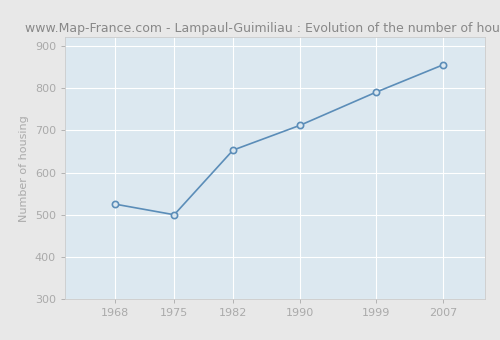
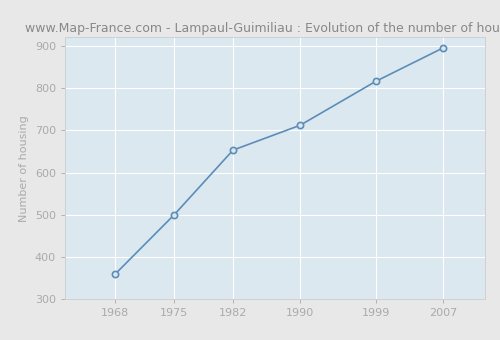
1968: 525 -> 360
1999: 790 -> 816
2007: 855 -> 895
